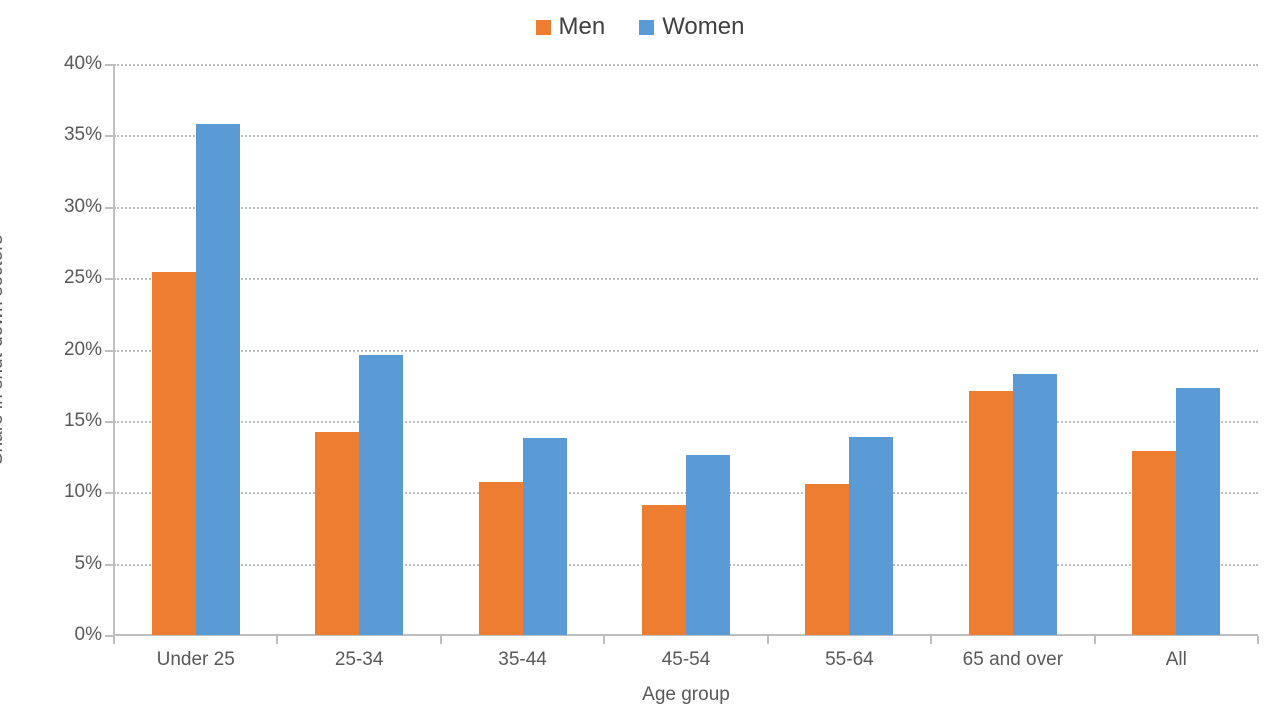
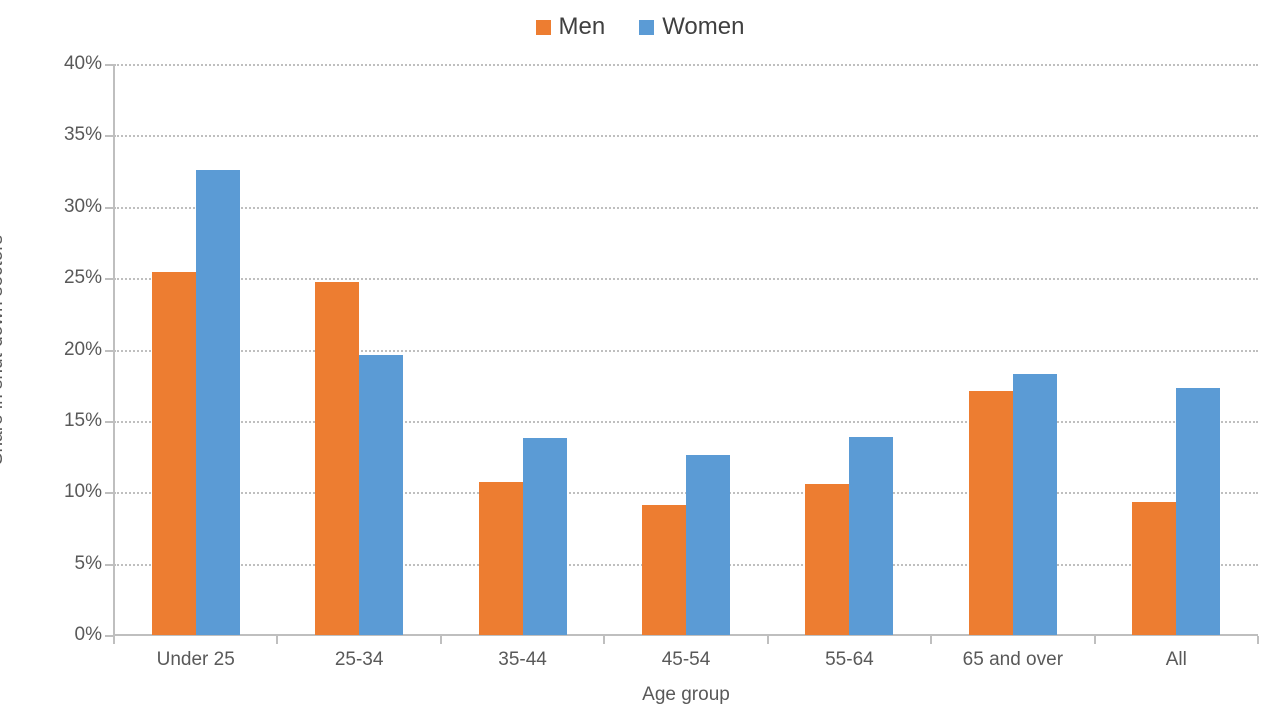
Women/Under 25: 35.8% -> 32.6%
Men/25-34: 14.2% -> 24.7%
Men/All: 12.9% -> 9.3%
